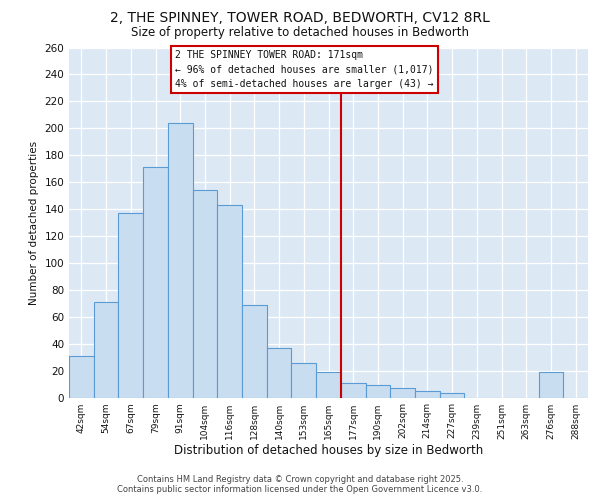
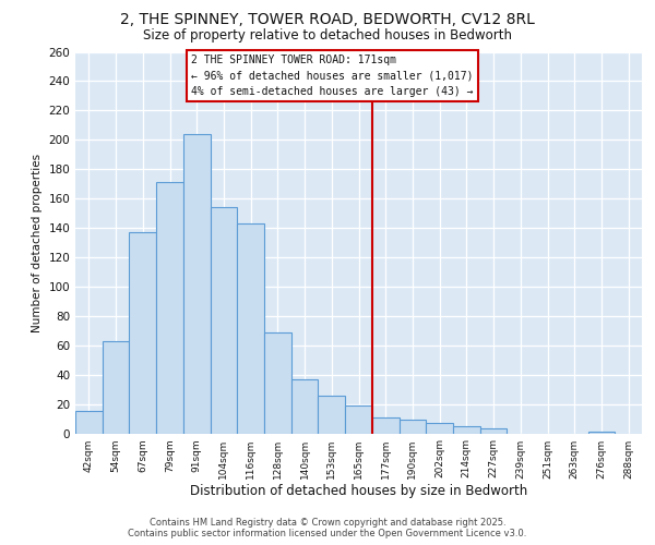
42sqm: 31 -> 15
54sqm: 71 -> 63
276sqm: 19 -> 1
